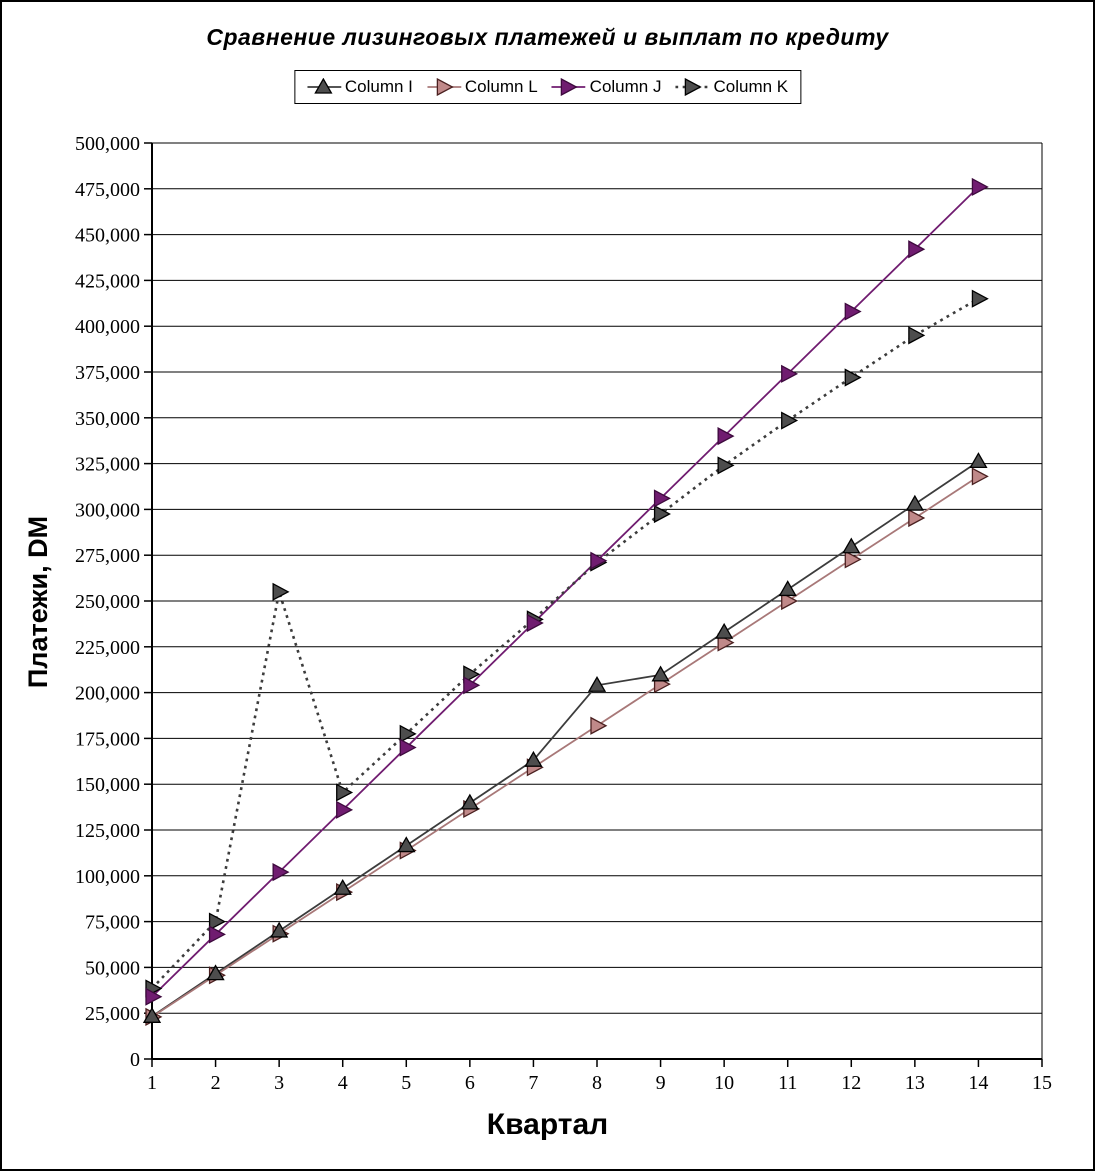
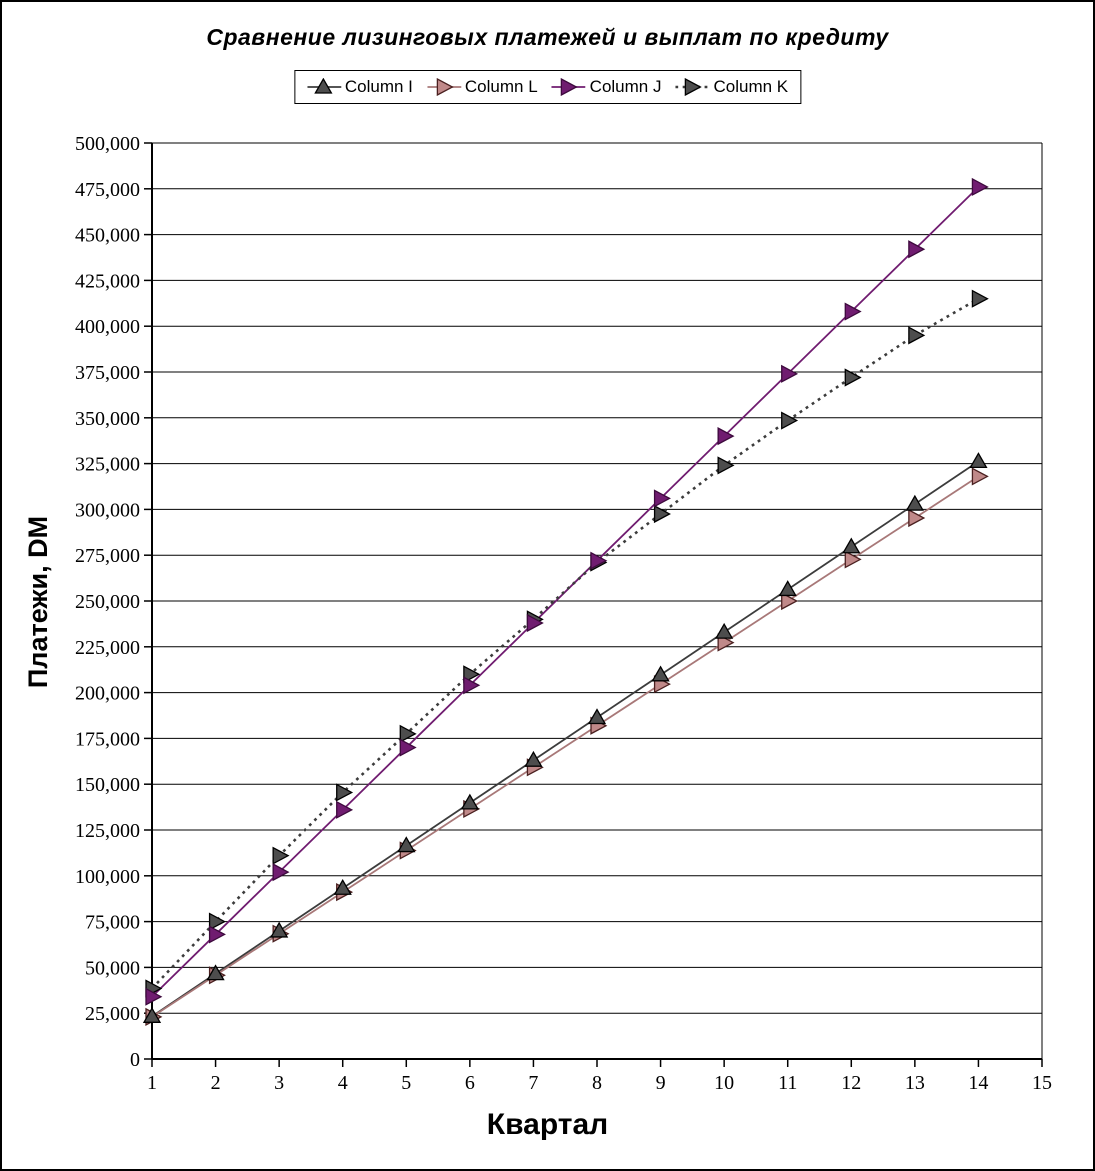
Column K/3: 255000 -> 111000
Column I/8: 204000 -> 186000
